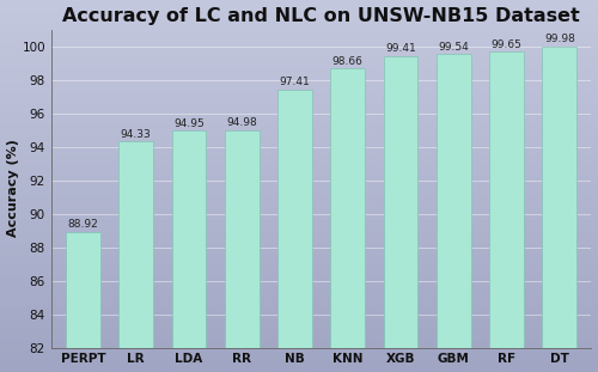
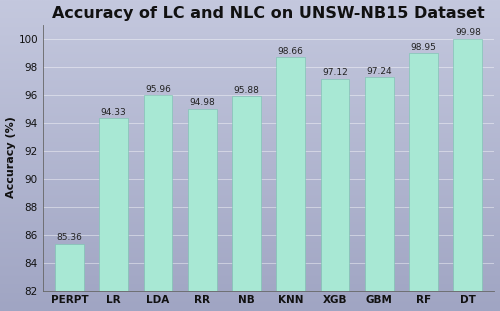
PERPT: 88.92 -> 85.36
LDA: 94.95 -> 95.96
NB: 97.41 -> 95.88
XGB: 99.41 -> 97.12
GBM: 99.54 -> 97.24
RF: 99.65 -> 98.95
